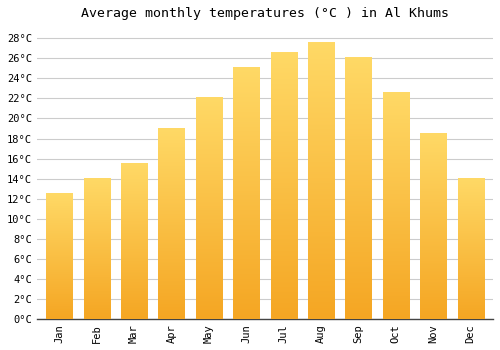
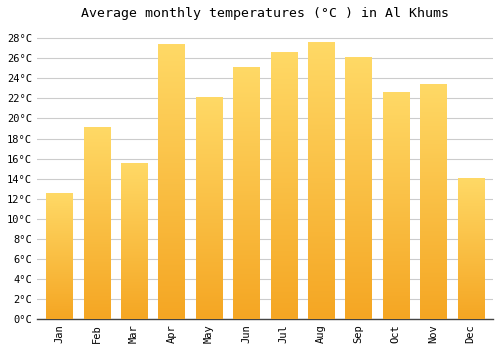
Feb: 14.0°C -> 19.1°C
Apr: 19.0°C -> 27.3°C
Nov: 18.5°C -> 23.3°C
